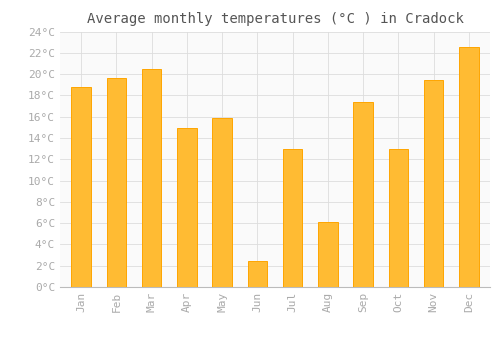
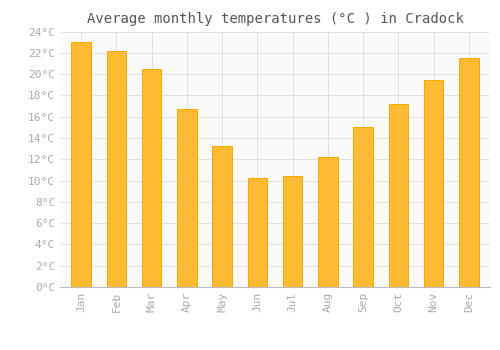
Jan: 18.8°C -> 23.0°C
Feb: 19.6°C -> 22.2°C
Apr: 14.9°C -> 16.7°C
May: 15.9°C -> 13.2°C
Jun: 2.4°C -> 10.2°C
Jul: 13.0°C -> 10.4°C
Aug: 6.1°C -> 12.2°C
Sep: 17.4°C -> 15.0°C
Oct: 13.0°C -> 17.2°C
Dec: 22.5°C -> 21.5°C
